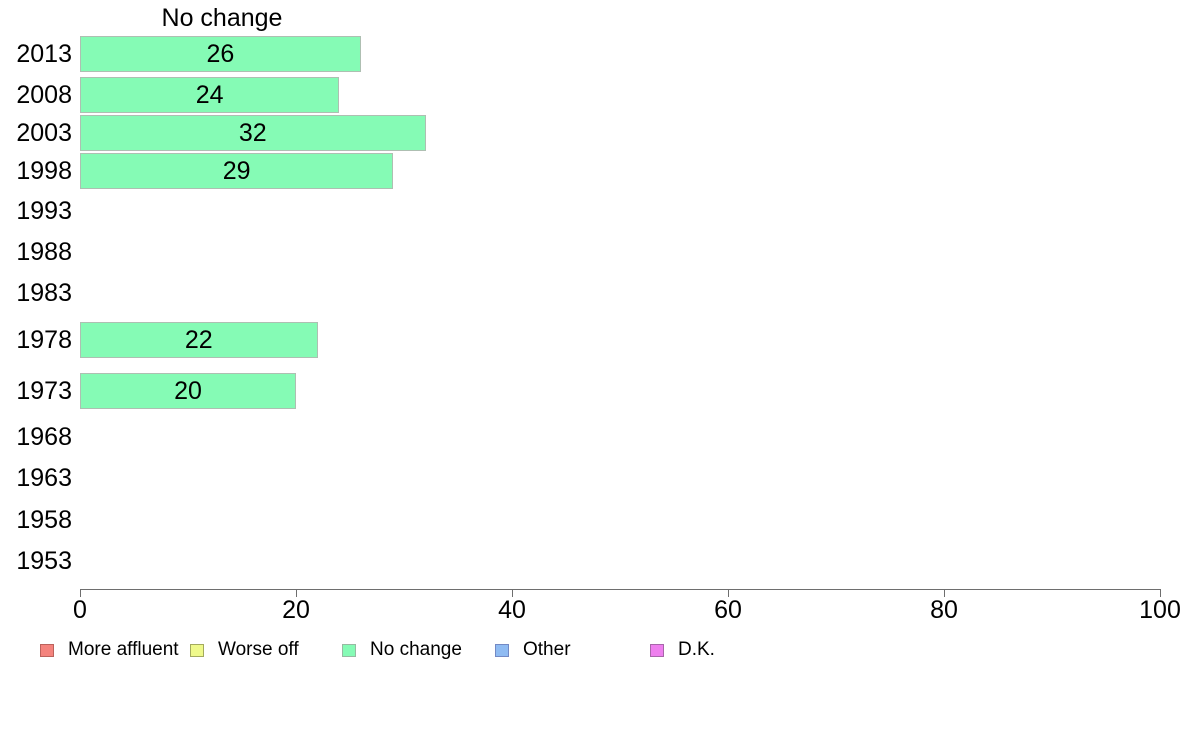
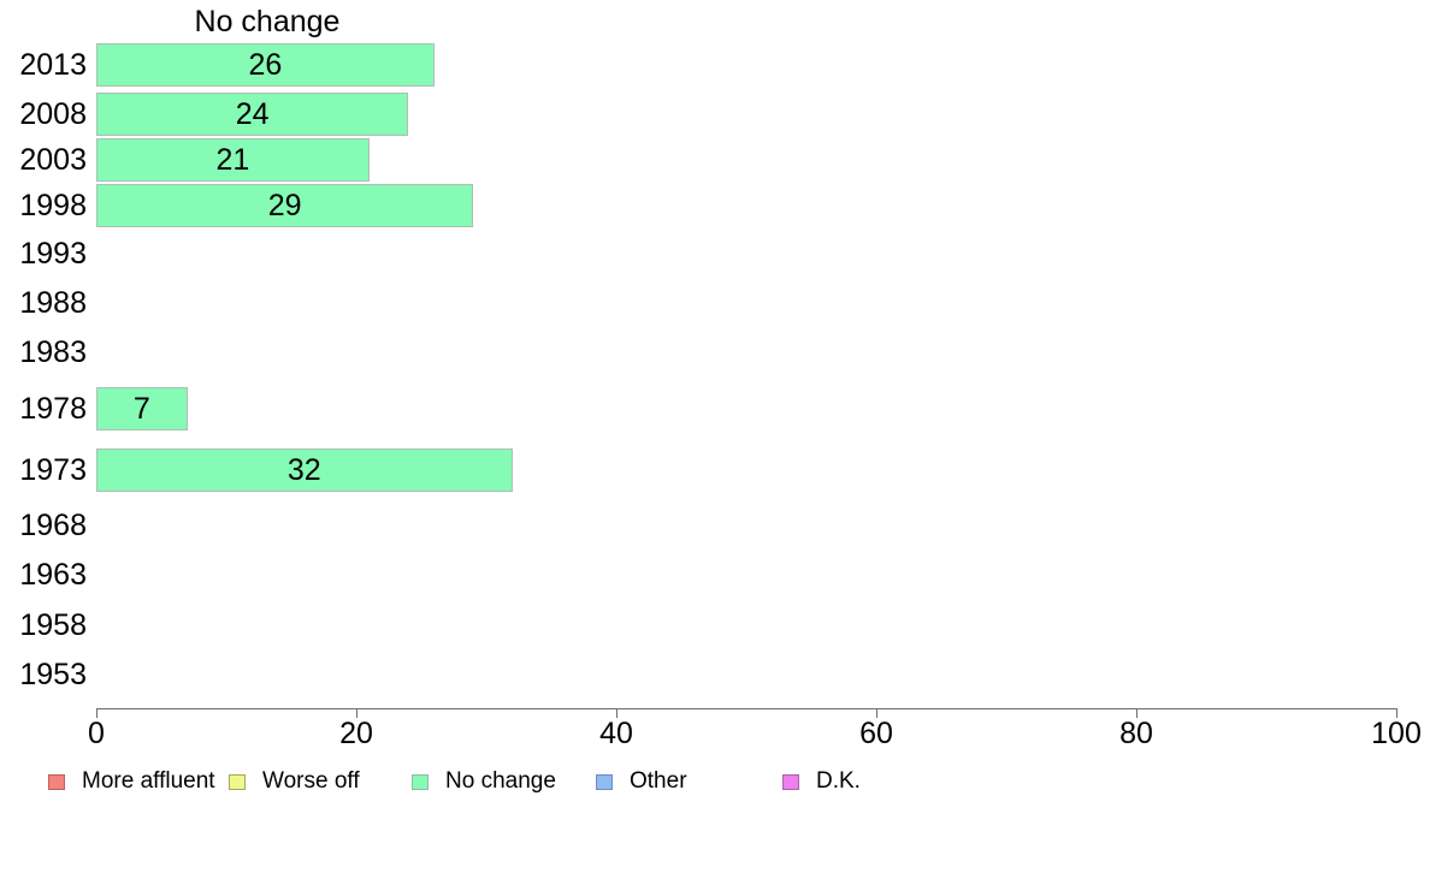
2003: 32 -> 21
1978: 22 -> 7
1973: 20 -> 32
